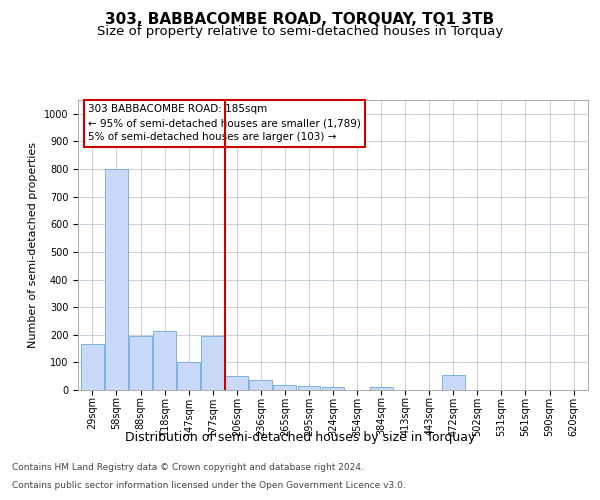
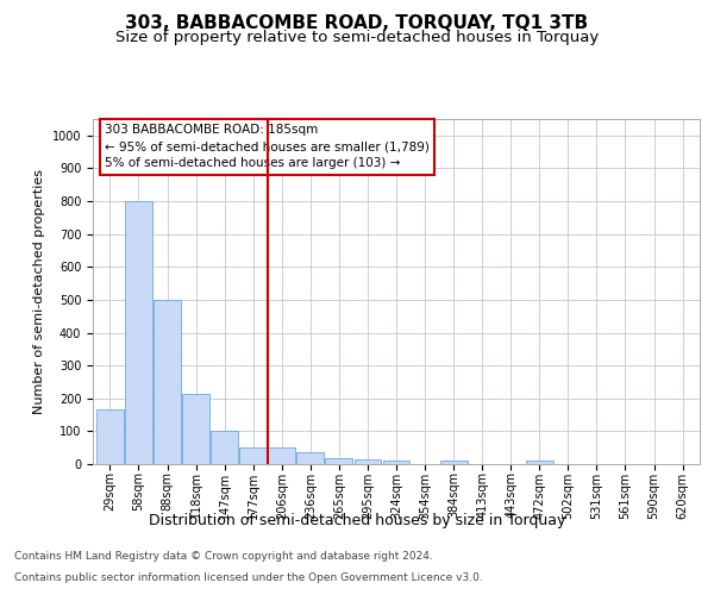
88sqm: 195 -> 500
177sqm: 195 -> 50
472sqm: 55 -> 10
